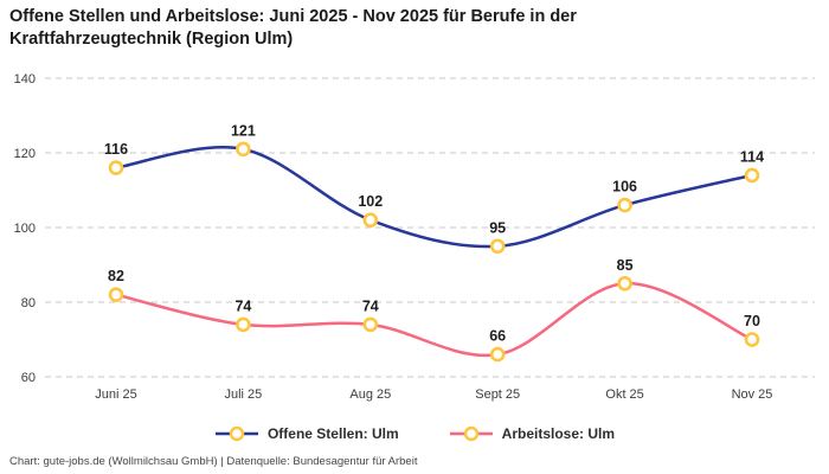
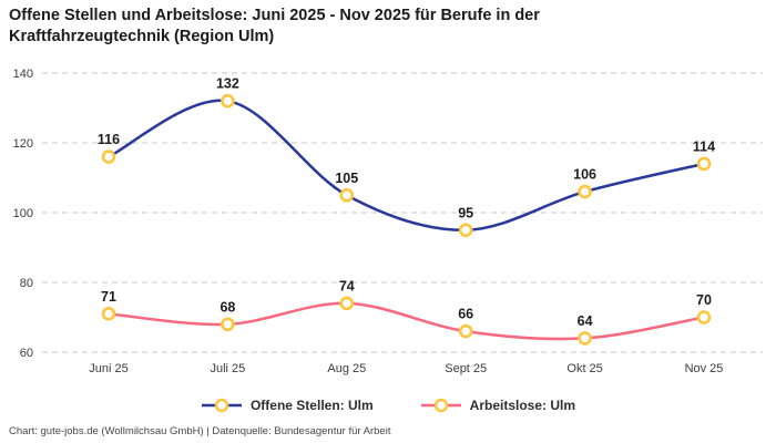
Arbeitslose: Ulm/Juni 25: 82 -> 71
Offene Stellen: Ulm/Juli 25: 121 -> 132
Arbeitslose: Ulm/Juli 25: 74 -> 68
Offene Stellen: Ulm/Aug 25: 102 -> 105
Arbeitslose: Ulm/Okt 25: 85 -> 64
